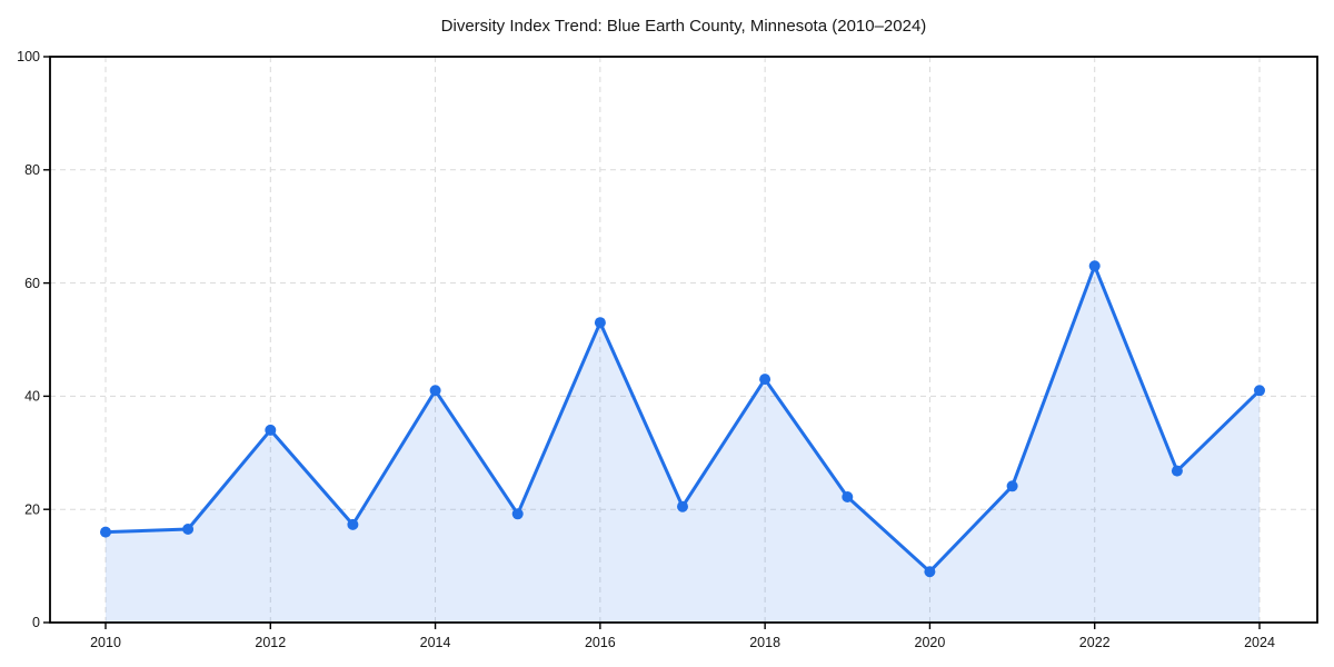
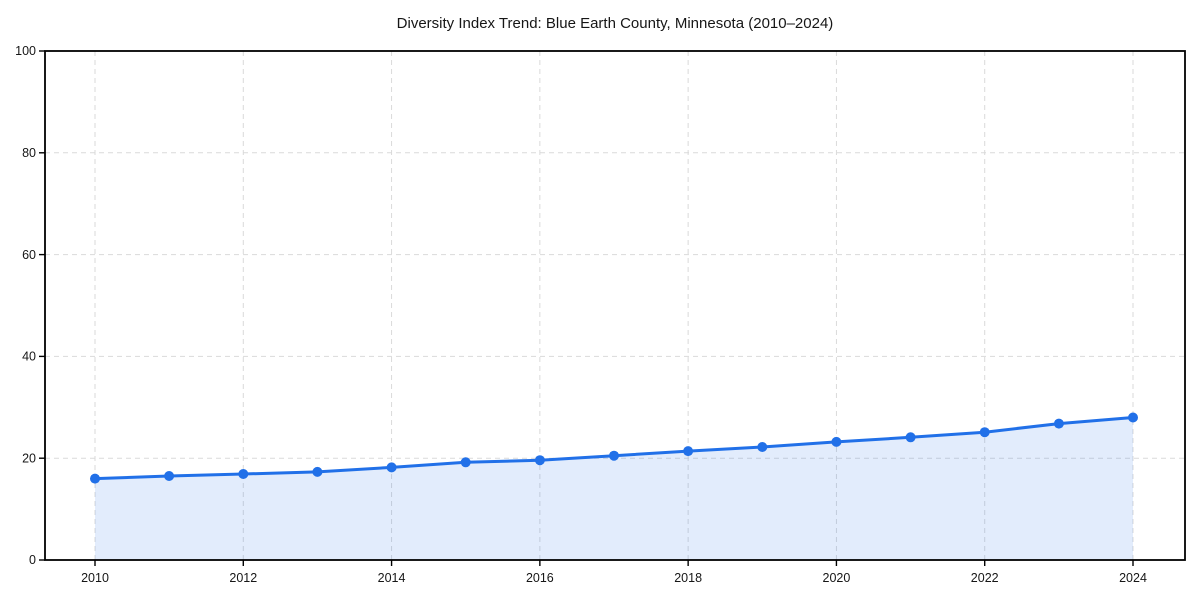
2012: 34 -> 17
2014: 41 -> 18
2016: 53 -> 20
2018: 43 -> 21
2020: 9 -> 23
2022: 63 -> 25
2024: 41 -> 28
